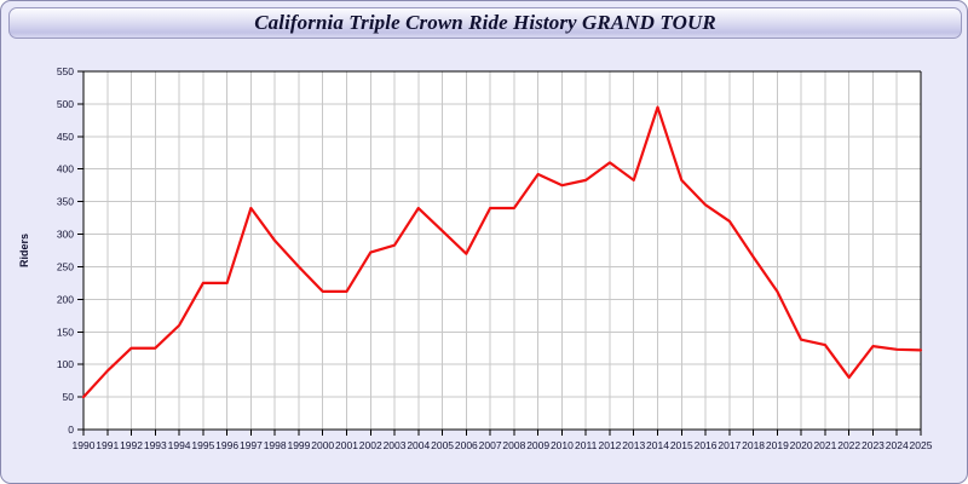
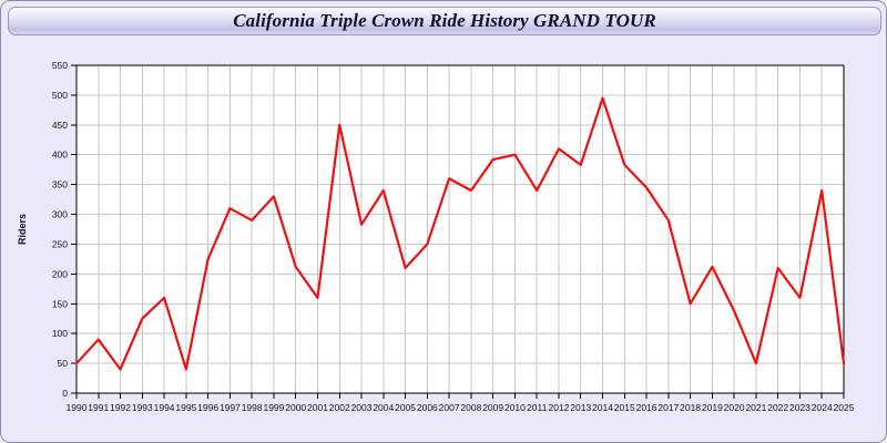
1992: 120 -> 40
1995: 220 -> 40
1997: 340 -> 310
1999: 250 -> 330
2001: 210 -> 160
2002: 270 -> 450
2005: 300 -> 210
2006: 270 -> 250
2007: 340 -> 360
2010: 380 -> 400
2011: 380 -> 340
2017: 320 -> 290
2018: 260 -> 150
2021: 130 -> 50
2022: 80 -> 210
2023: 130 -> 160
2024: 120 -> 340
2025: 120 -> 50
